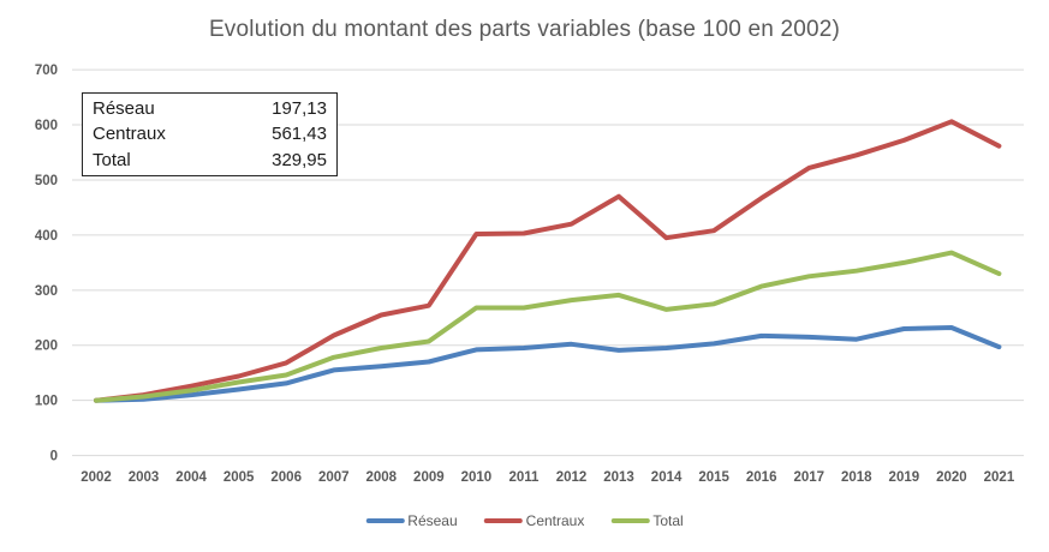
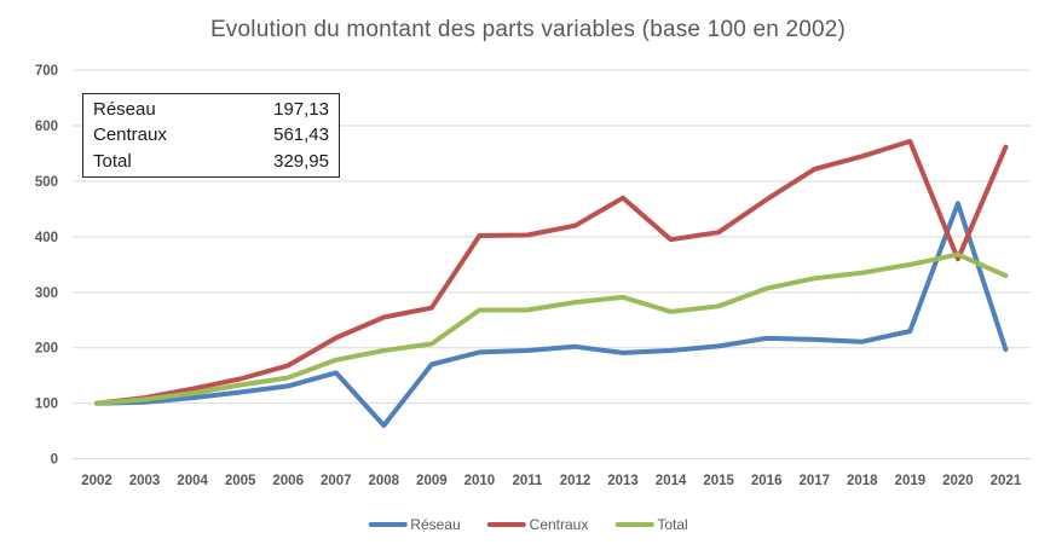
Réseau/2008: 160 -> 60
Réseau/2020: 230 -> 460
Centraux/2020: 610 -> 360
